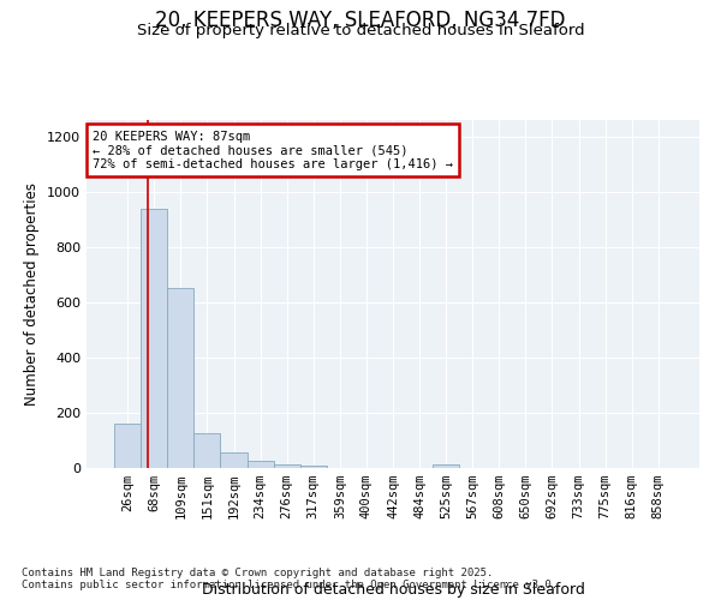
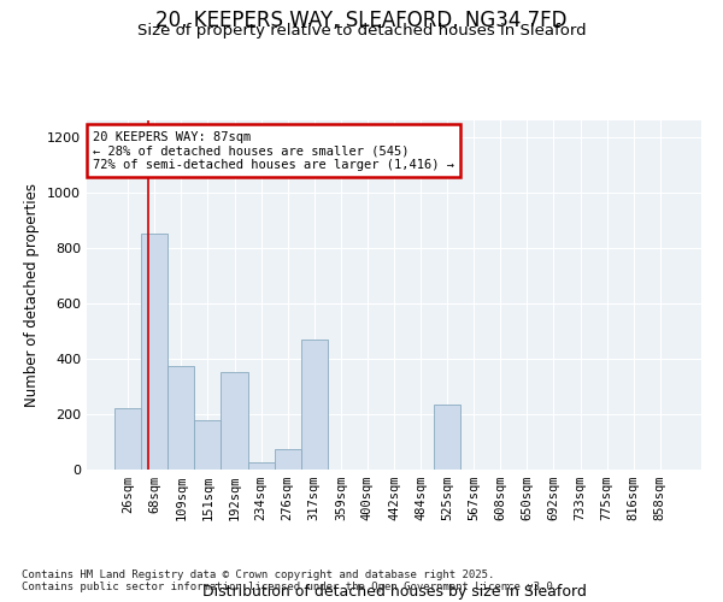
26sqm: 160 -> 220
68sqm: 940 -> 850
109sqm: 650 -> 375
151sqm: 125 -> 180
192sqm: 55 -> 350
276sqm: 12 -> 75
317sqm: 8 -> 470
525sqm: 12 -> 235
